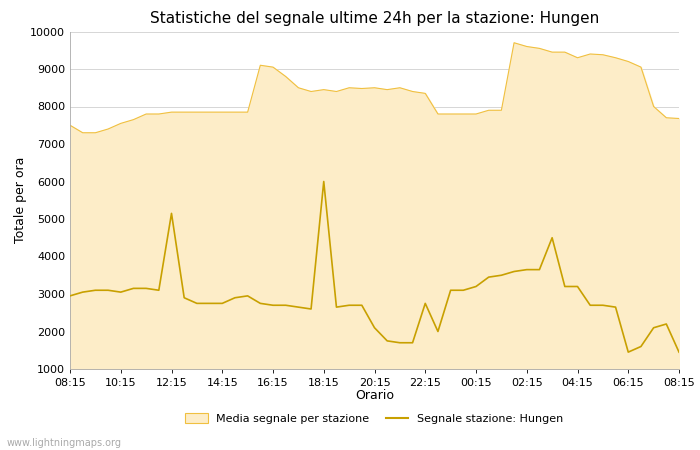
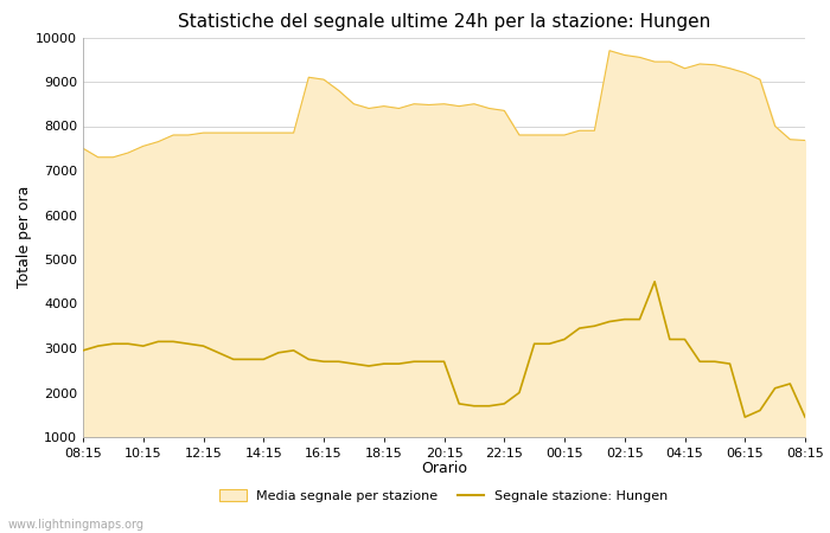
Segnale stazione: Hungen/12:15: 5150 -> 3050
Segnale stazione: Hungen/18:15: 6000 -> 2650
Segnale stazione: Hungen/20:15: 2100 -> 2700
Segnale stazione: Hungen/22:15: 2750 -> 1750
